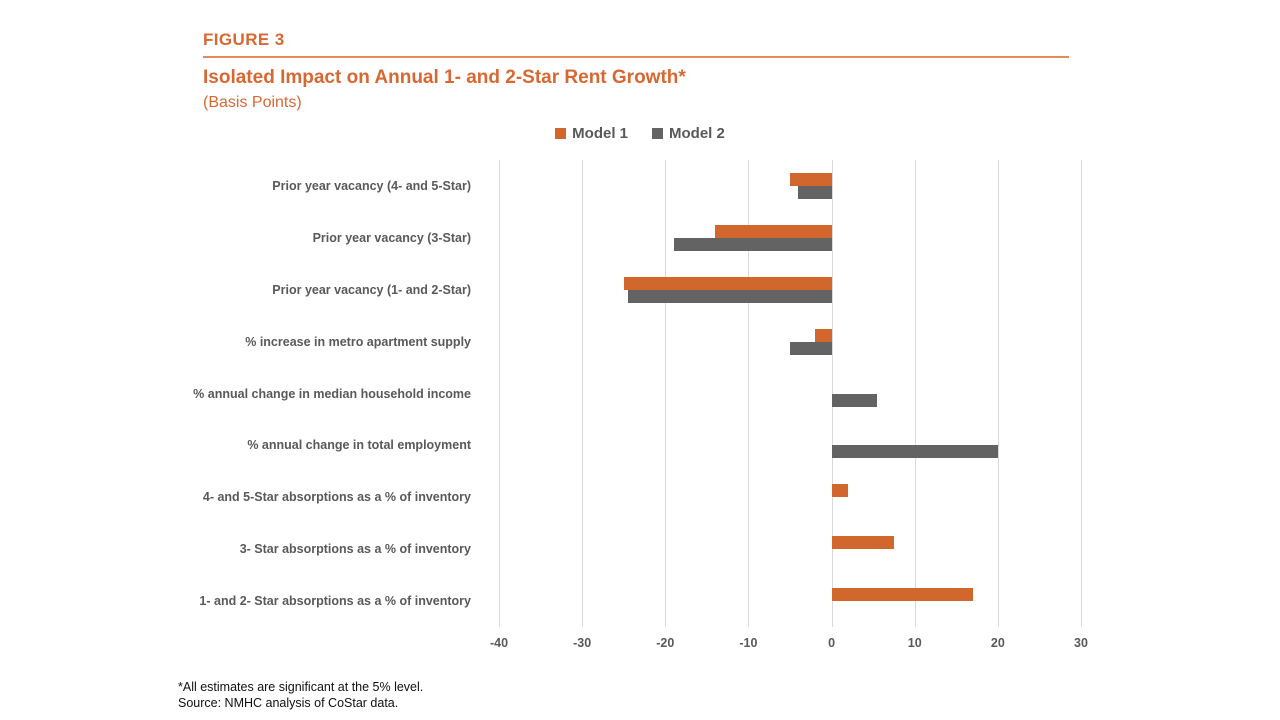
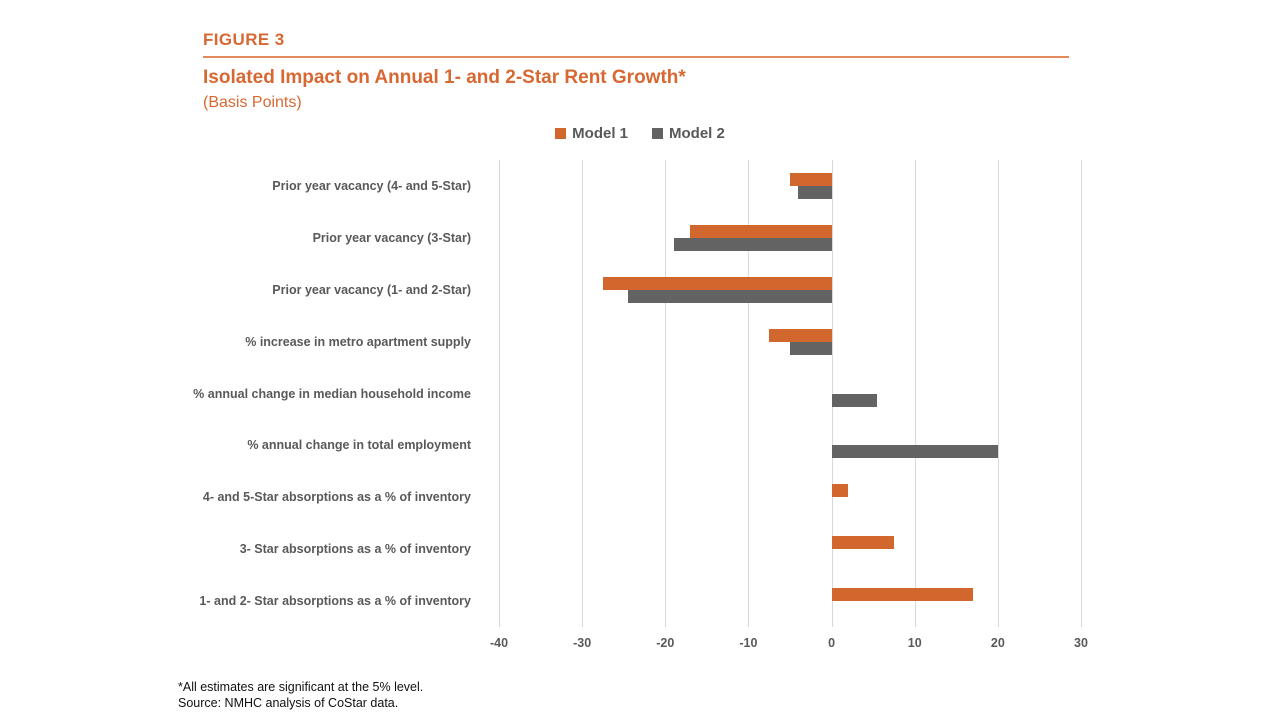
Model 1/Prior year vacancy (3-Star): -14 -> -17
Model 1/Prior year vacancy (1- and 2-Star): -25 -> -28
Model 1/% increase in metro apartment supply: -2 -> -8
